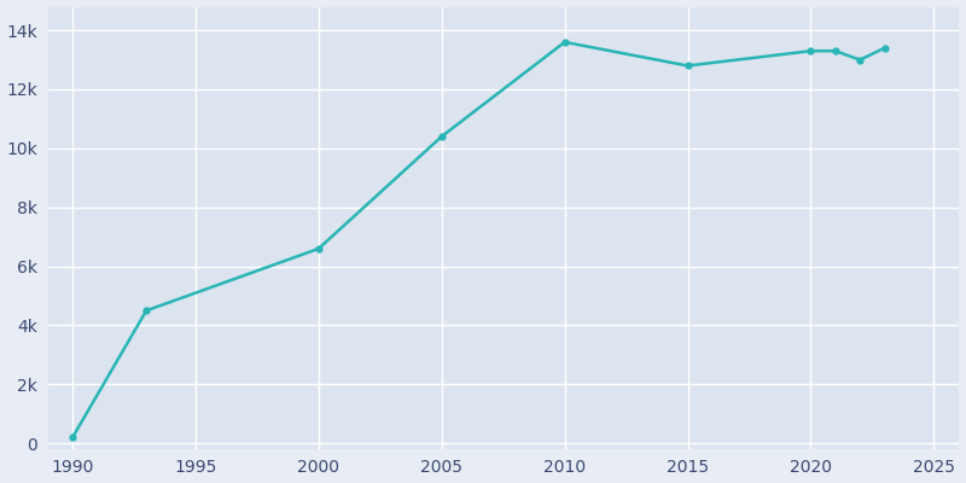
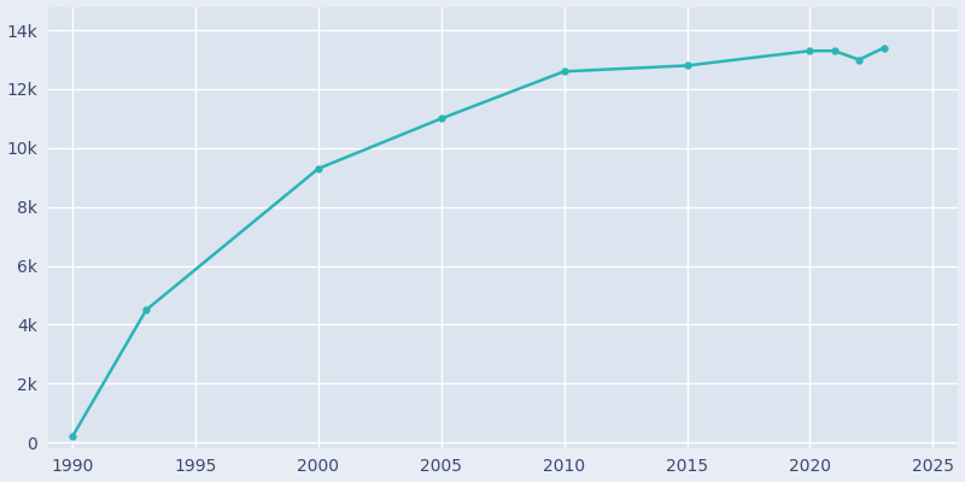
2000: 6.6k -> 9.3k
2005: 10.4k -> 11.0k
2010: 13.6k -> 12.6k
